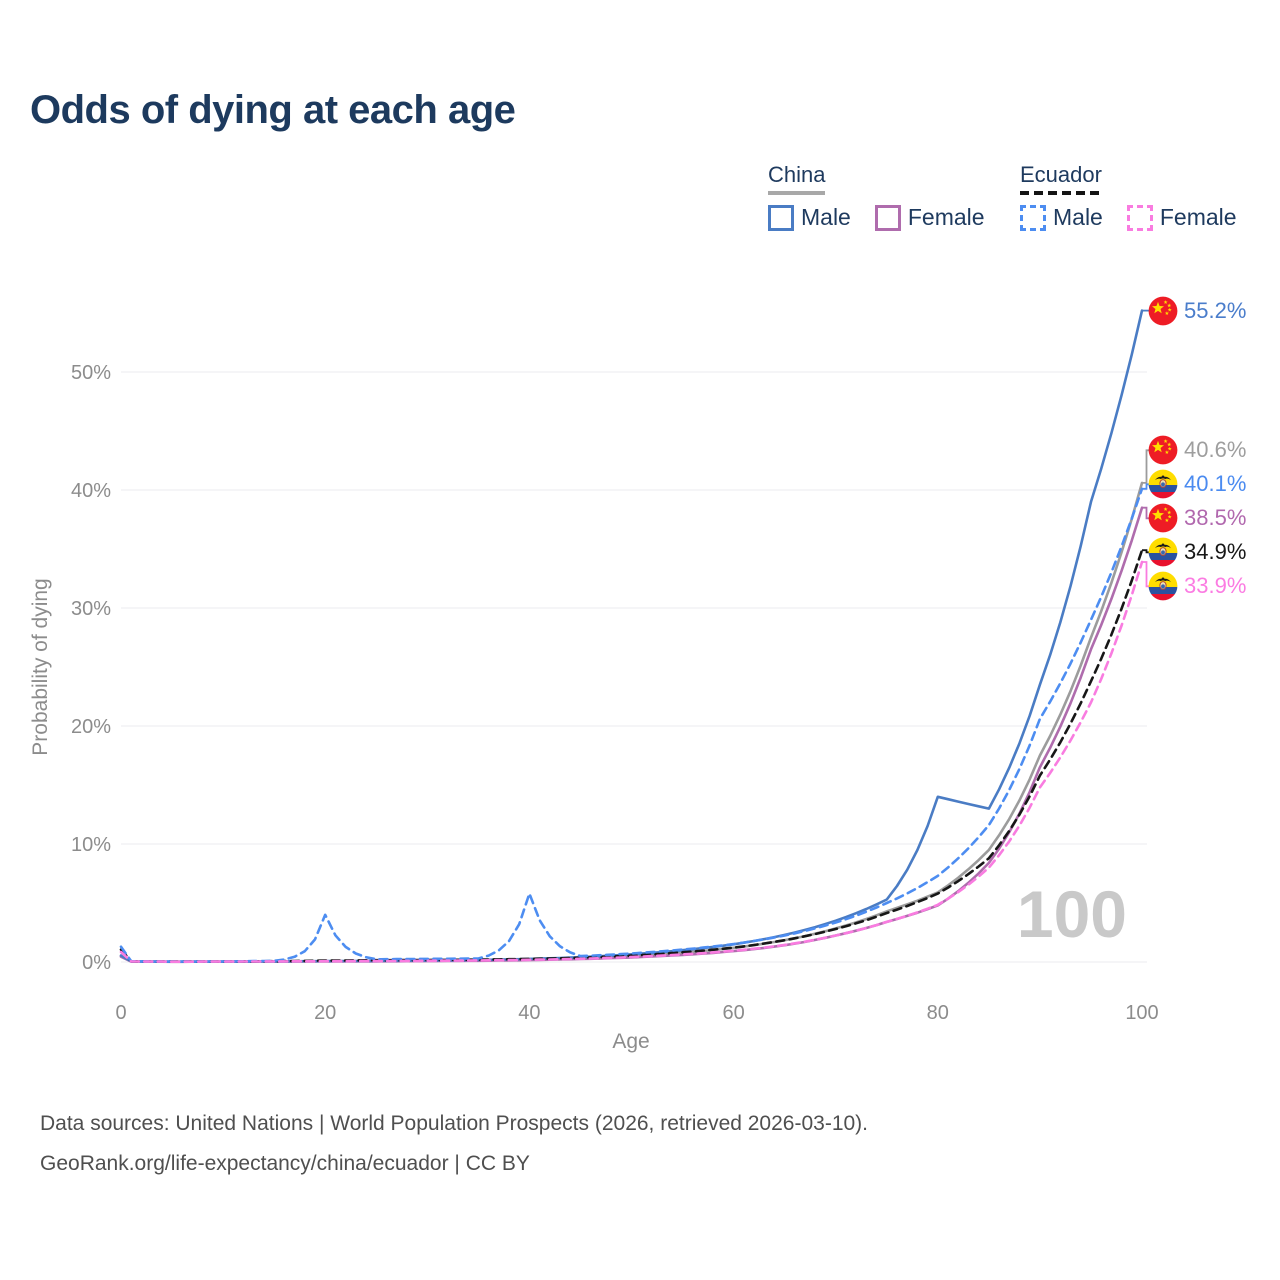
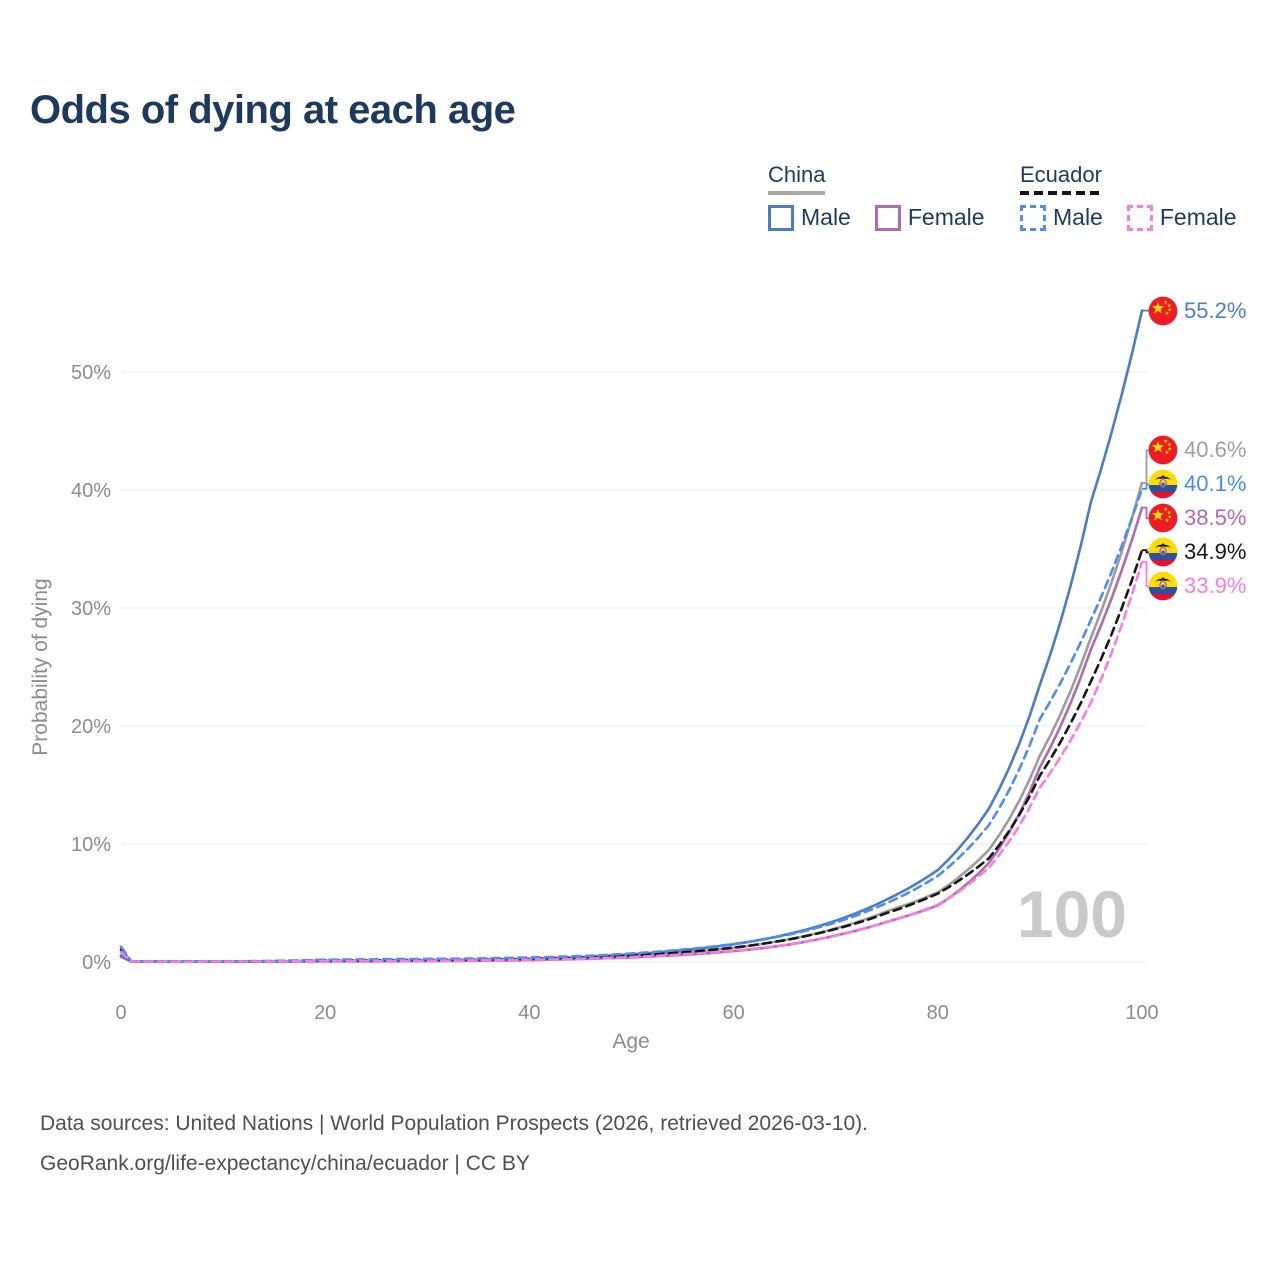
Ecuador Male/20: 4.0% -> 0.2%
Ecuador Male/40: 5.8% -> 0.4%
China Male/80: 14.0% -> 7.8%
